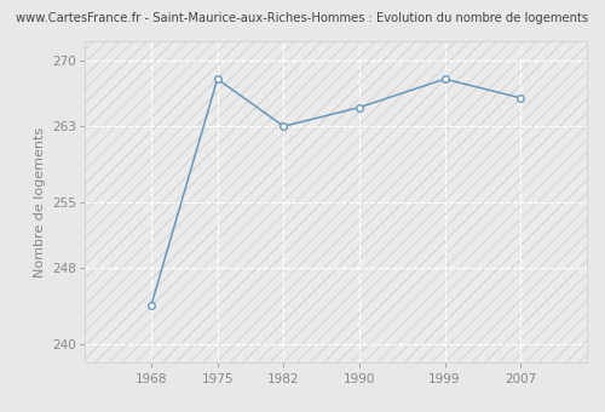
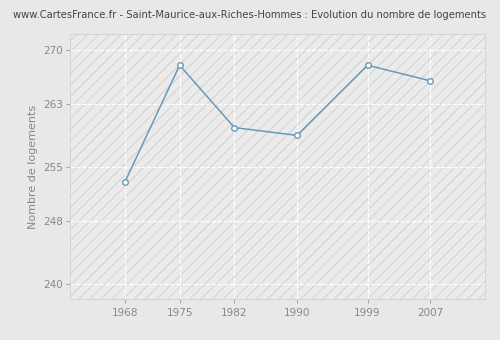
1968: 244 -> 253
1982: 263 -> 260
1990: 265 -> 259
